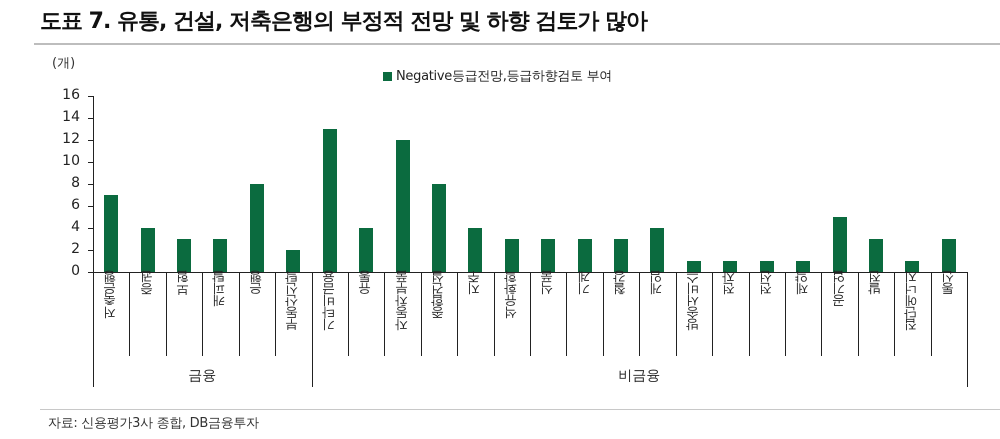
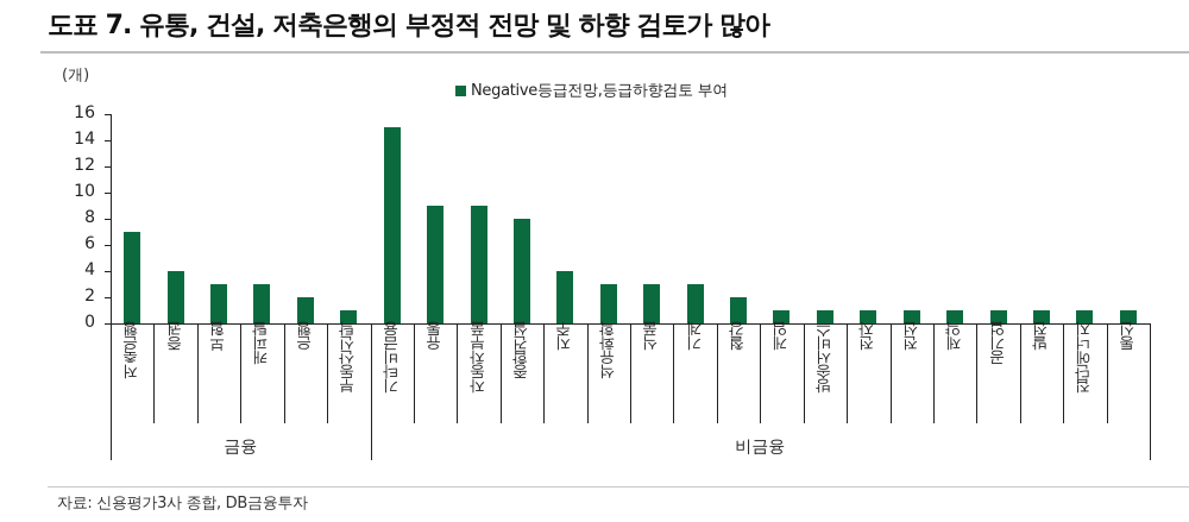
은행: 8 -> 2
부동산신탁: 2 -> 1
기타비금융: 13 -> 15
유통: 4 -> 9
자동차부품: 12 -> 9
철강: 3 -> 2
게임: 4 -> 1
공기업: 5 -> 1
발전: 3 -> 1
통신: 3 -> 1
